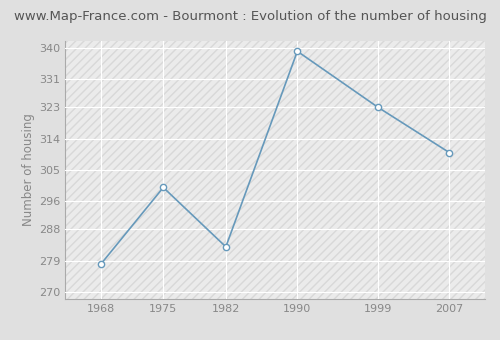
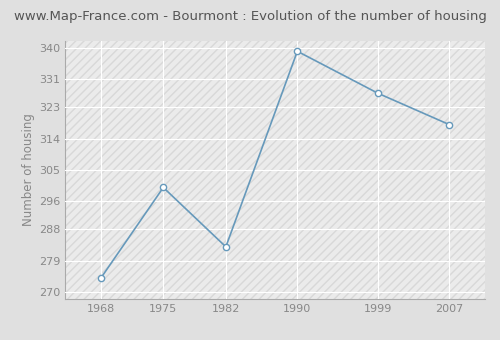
1968: 278 -> 274
1999: 323 -> 327
2007: 310 -> 318
